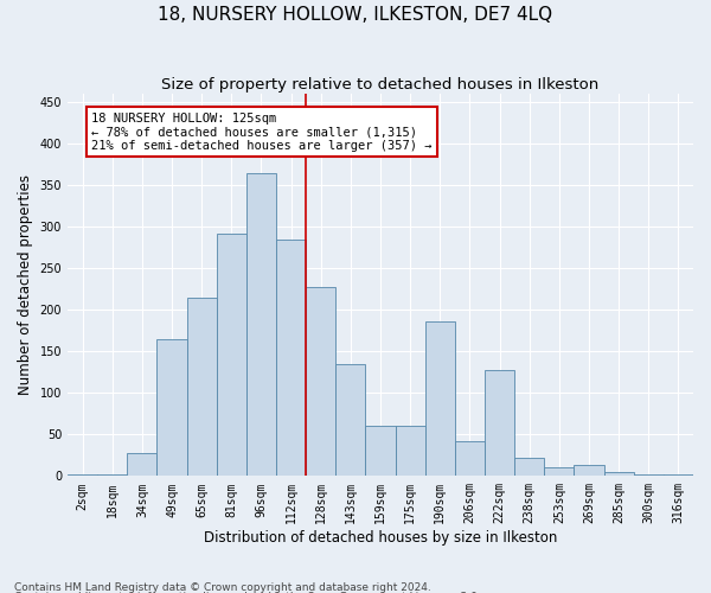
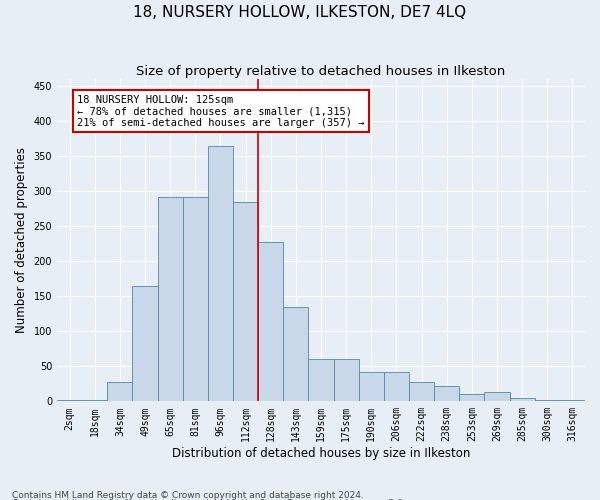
65sqm: 214 -> 292
190sqm: 186 -> 42
222sqm: 128 -> 28
